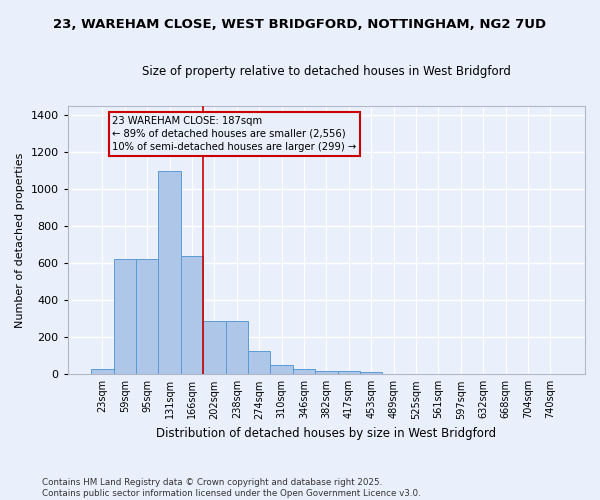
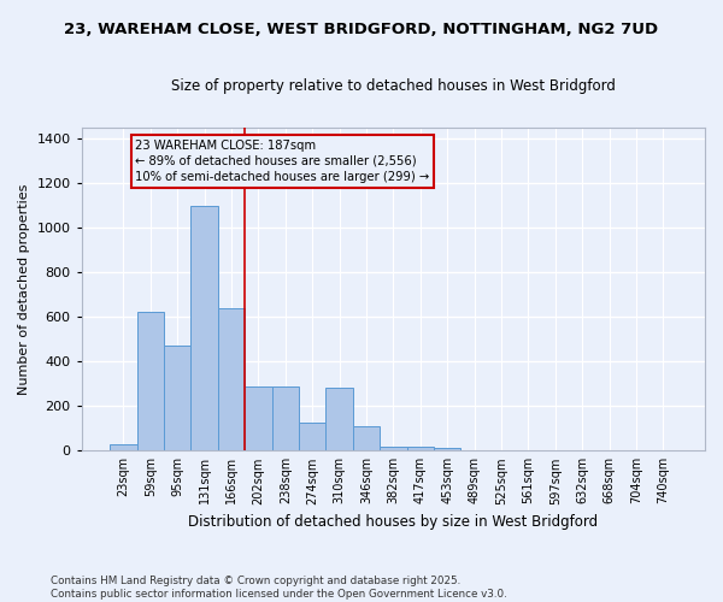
95sqm: 620 -> 470
310sqm: 50 -> 280
346sqm: 30 -> 110
